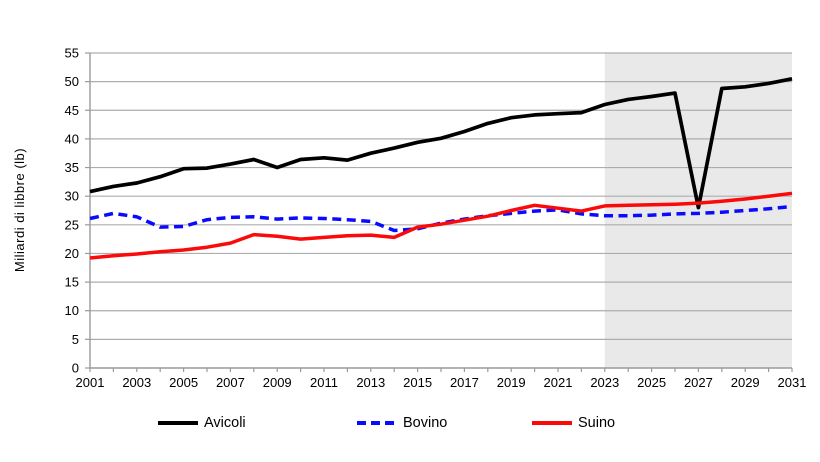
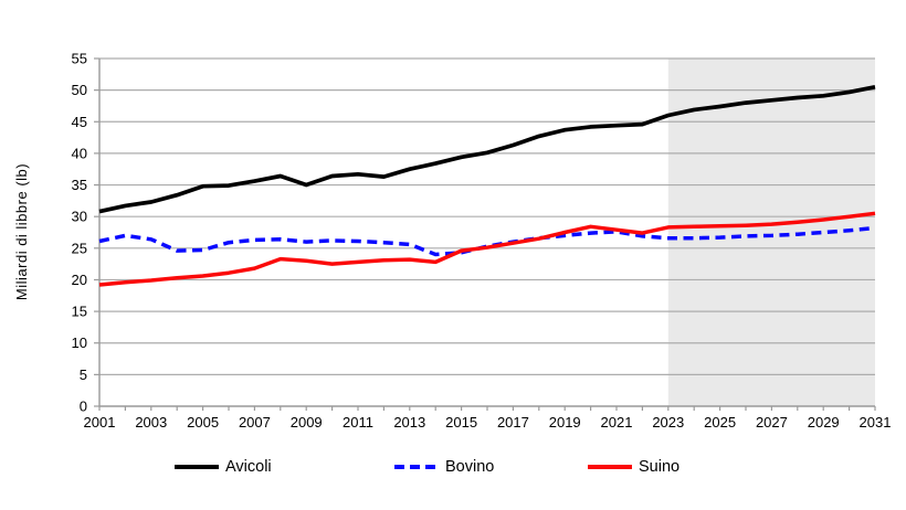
Avicoli/2027: 28 -> 48
